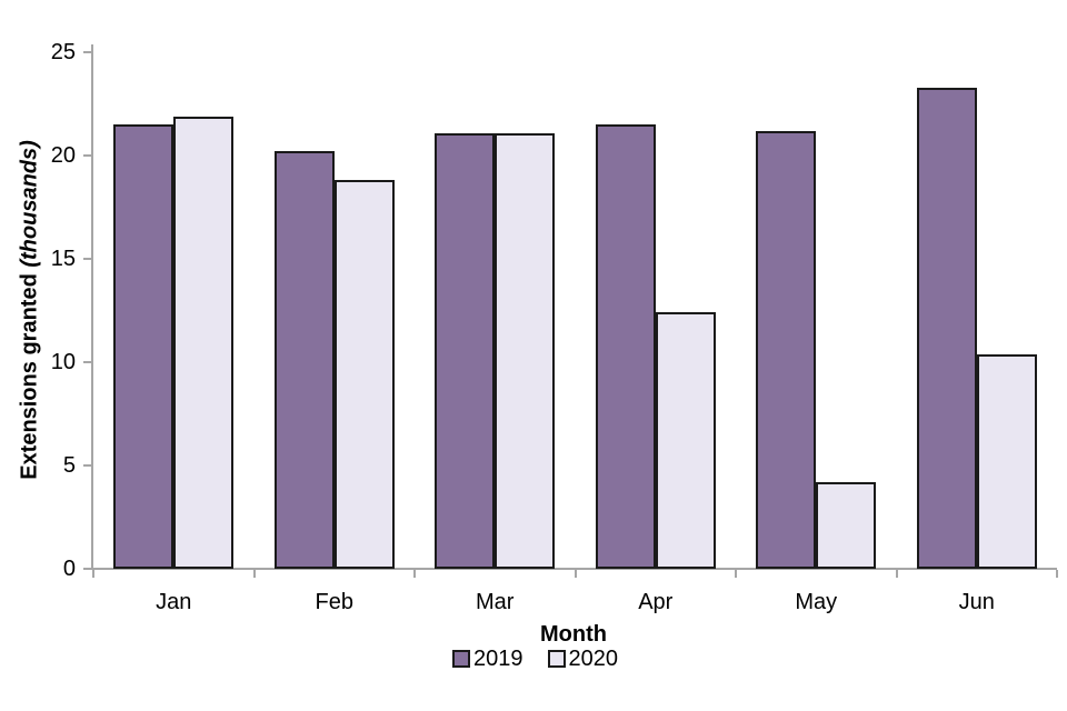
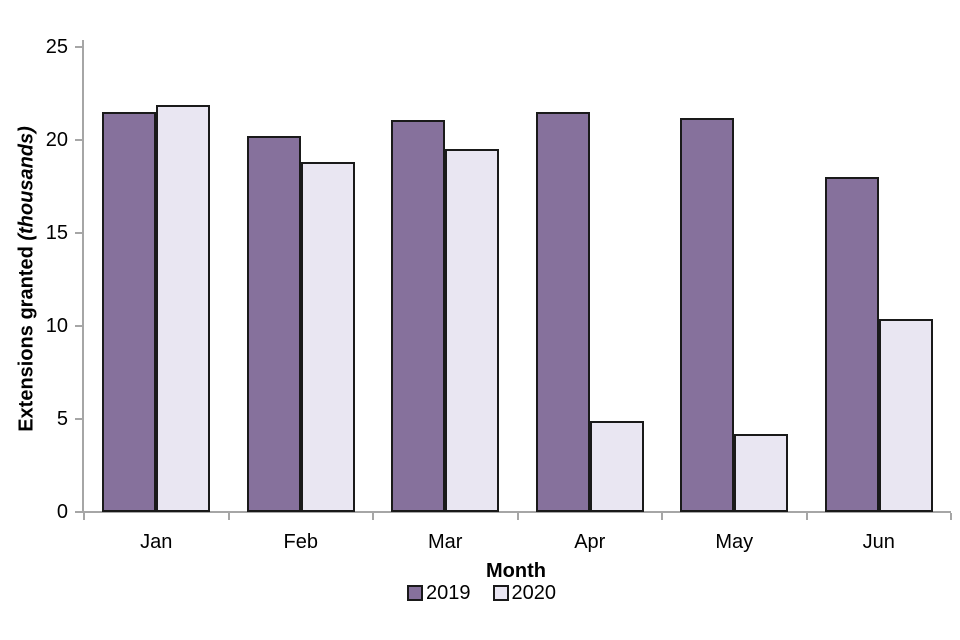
2020/Mar: 21.1 -> 19.5
2020/Apr: 12.4 -> 4.9
2019/Jun: 23.3 -> 18.0
